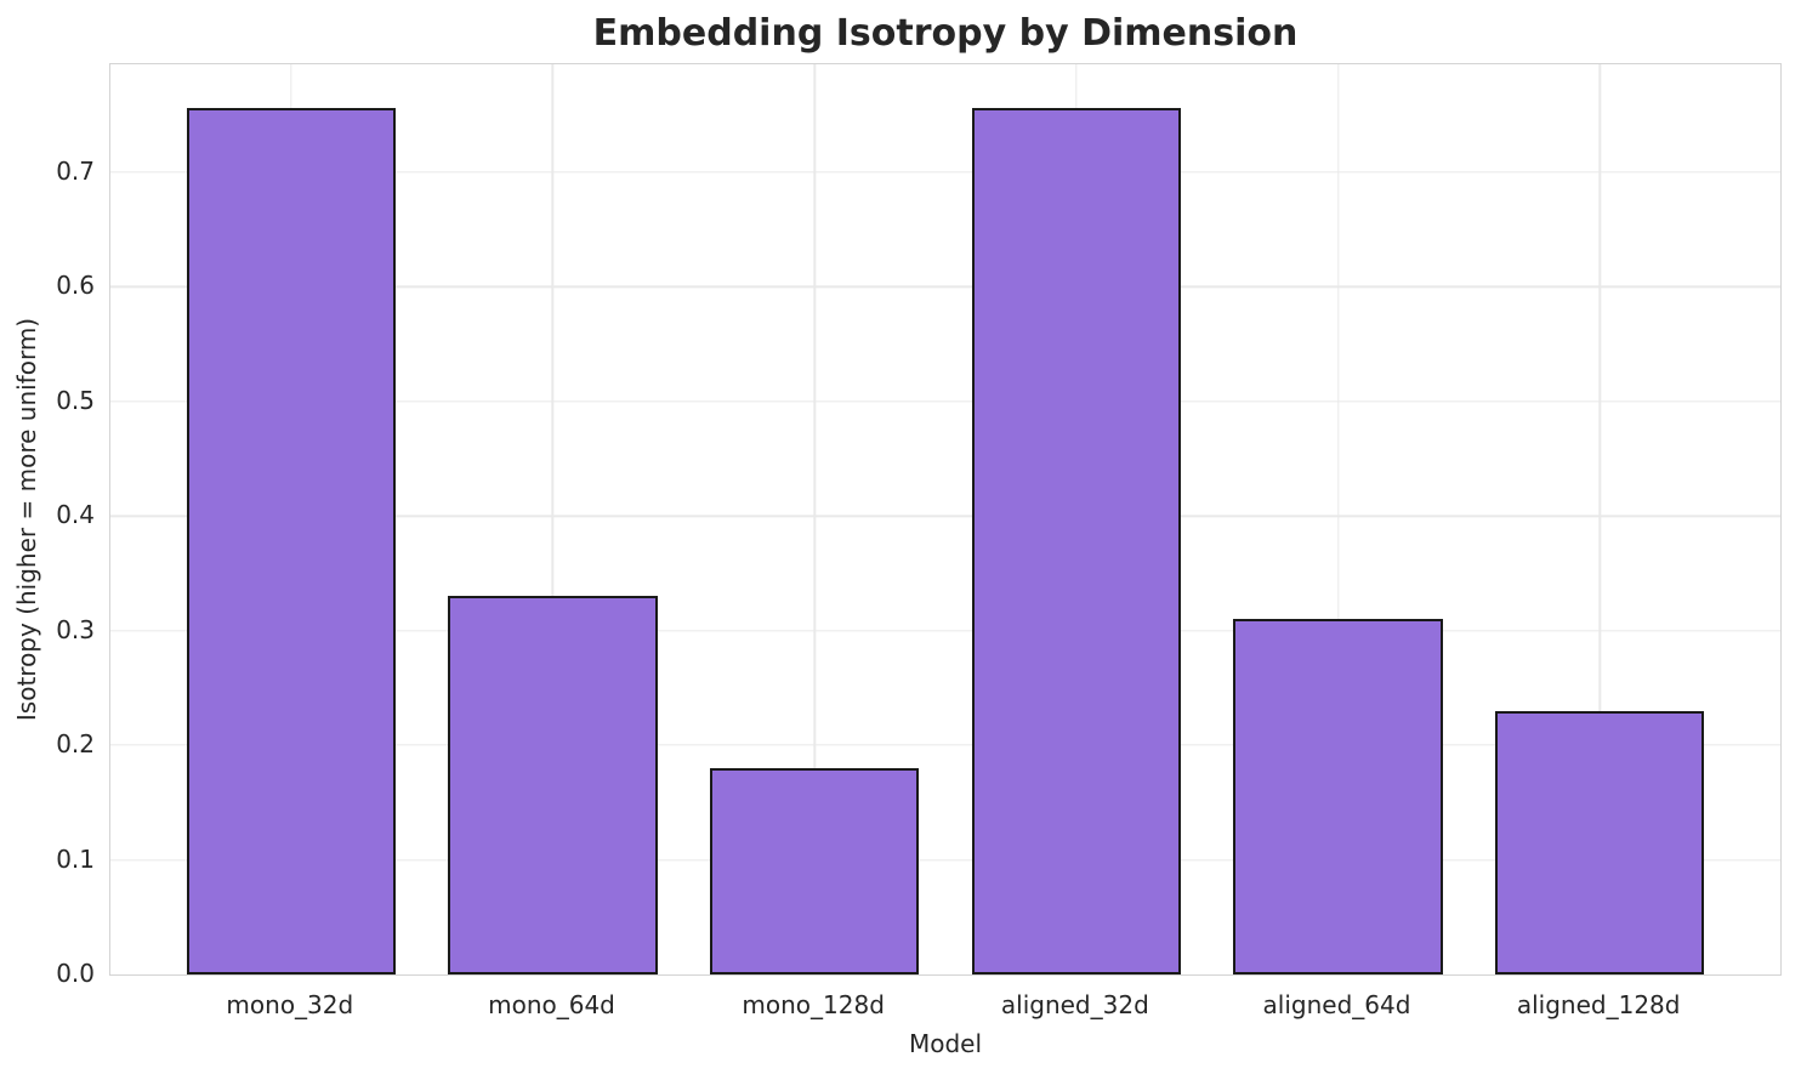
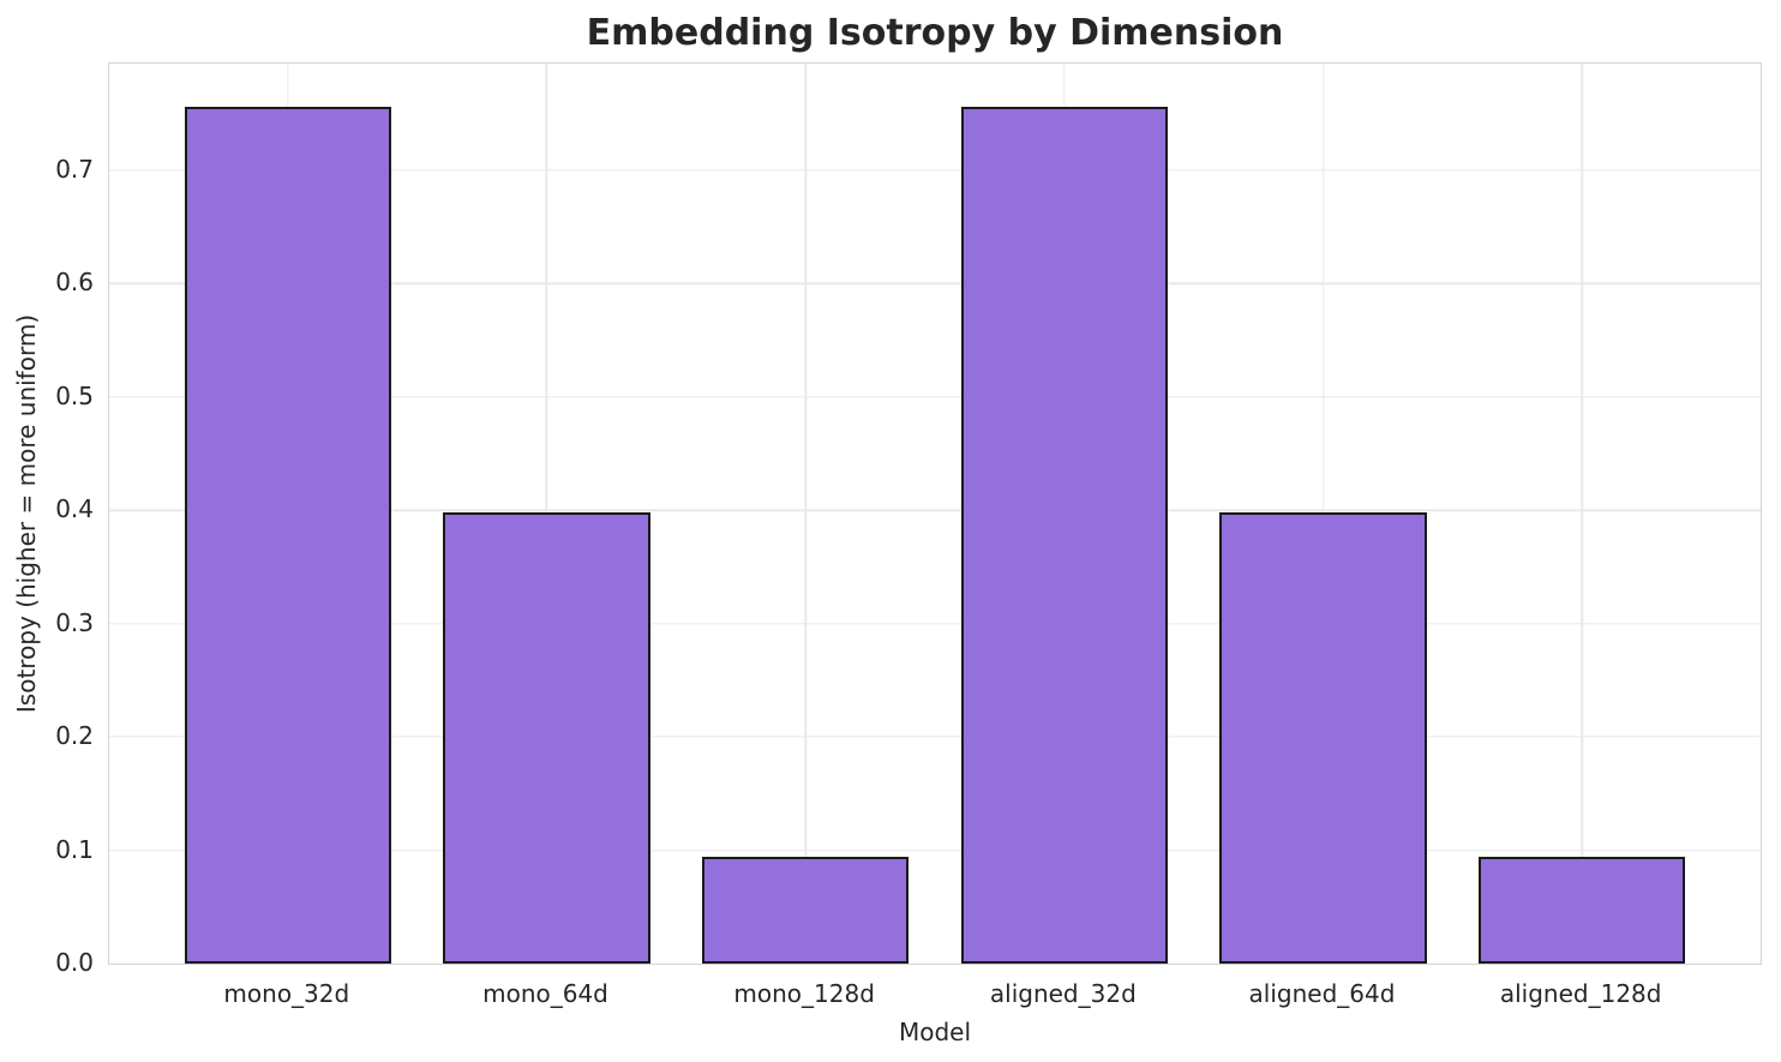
mono_64d: 0.33 -> 0.40
mono_128d: 0.18 -> 0.09
aligned_64d: 0.31 -> 0.40
aligned_128d: 0.23 -> 0.09
